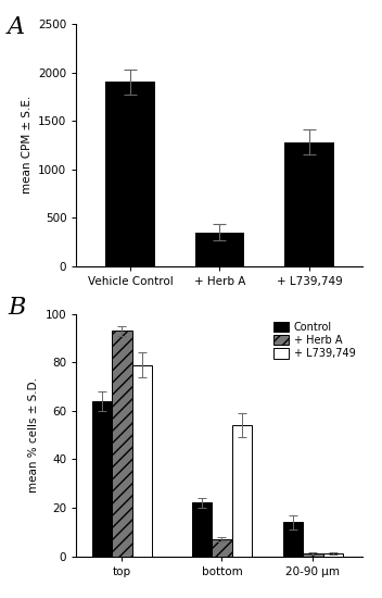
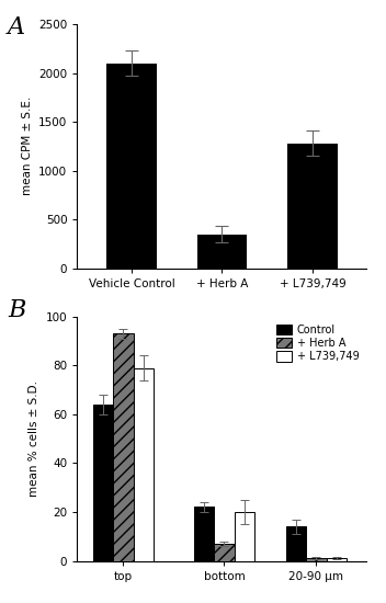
Vehicle Control: 1900 -> 2100
+ L739,749/bottom: 54 -> 20
